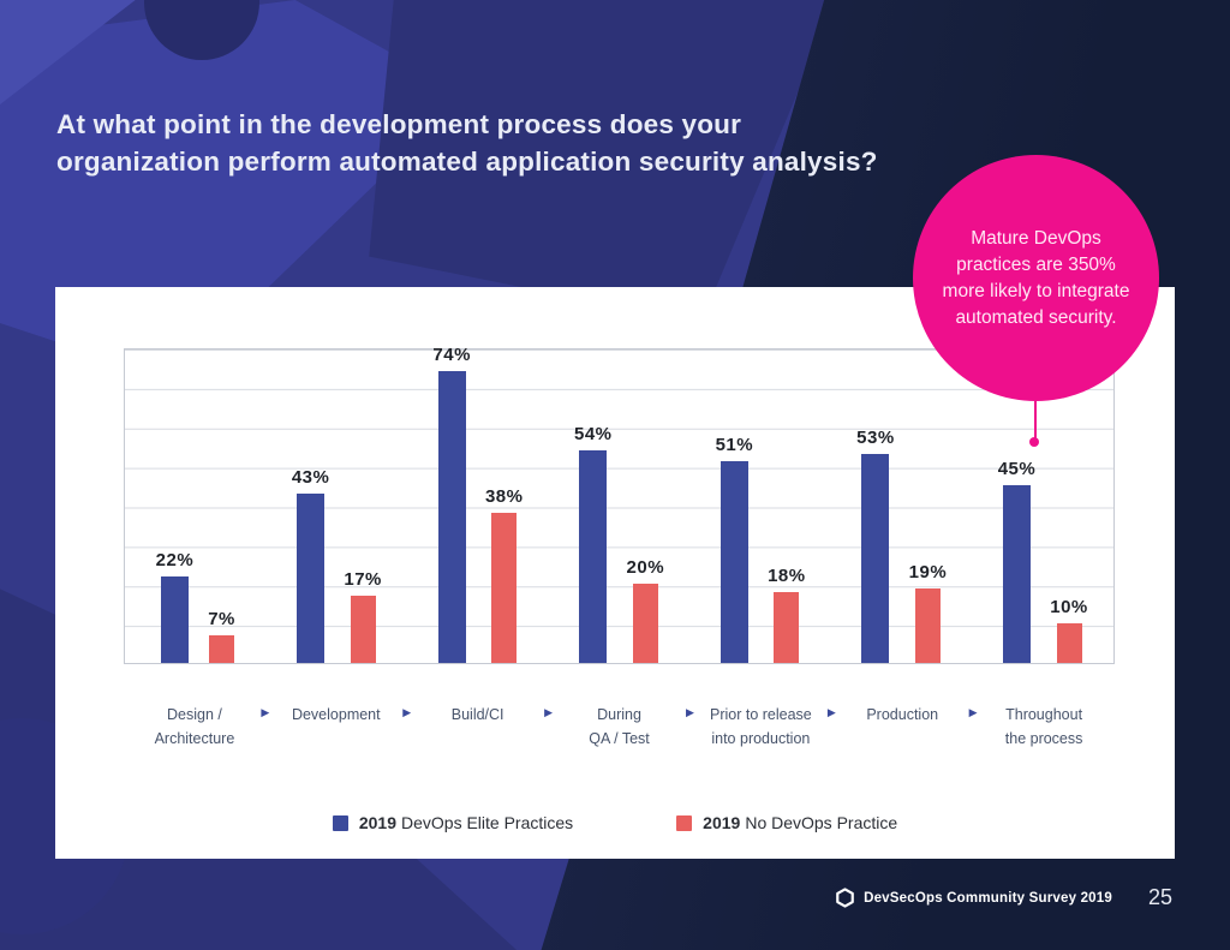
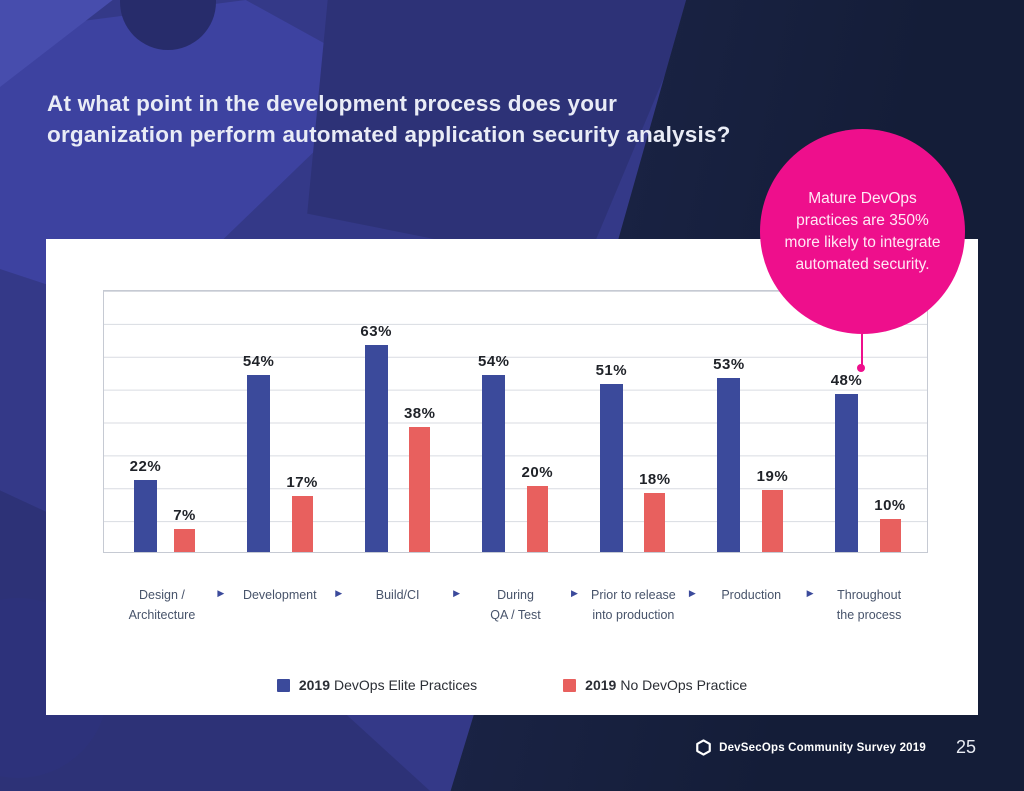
2019 DevOps Elite Practices/Development: 43% -> 54%
2019 DevOps Elite Practices/Build/CI: 74% -> 63%
2019 DevOps Elite Practices/Throughout the process: 45% -> 48%
